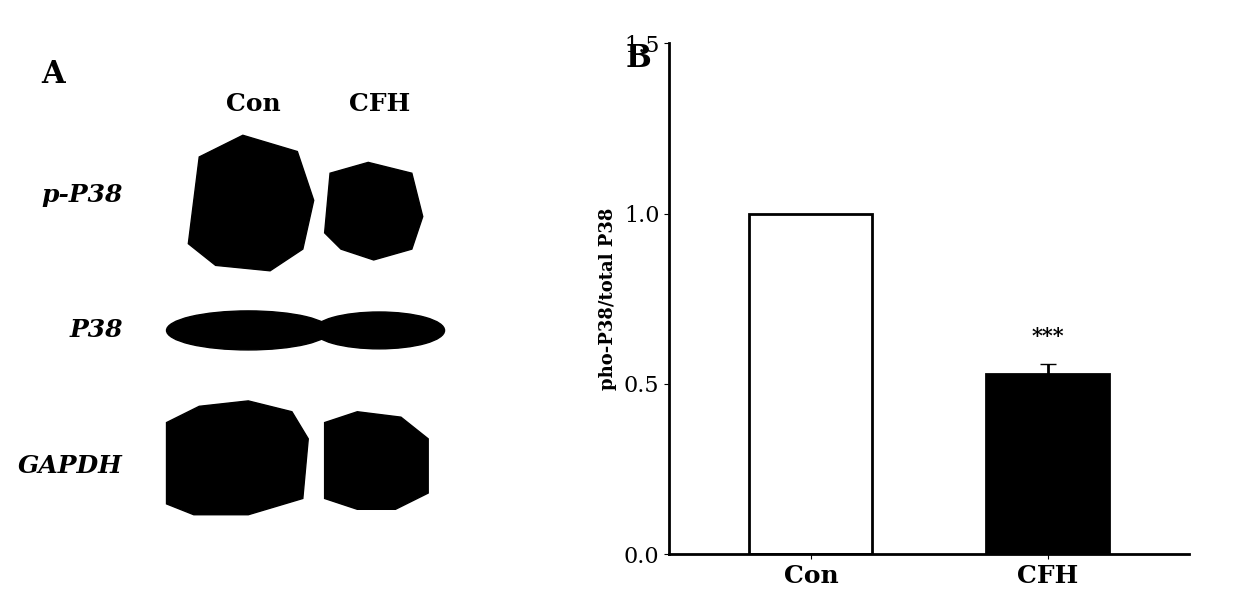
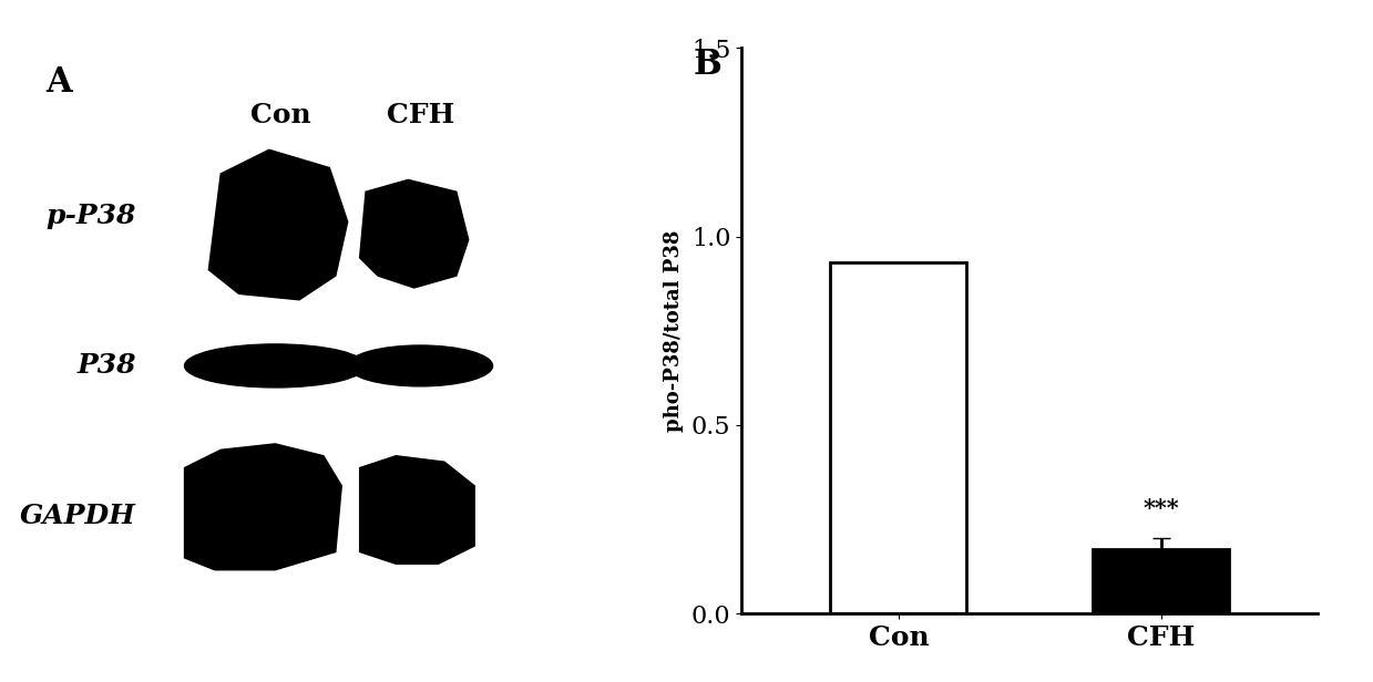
Con: 1.00 -> 0.93
CFH: 0.53 -> 0.17
